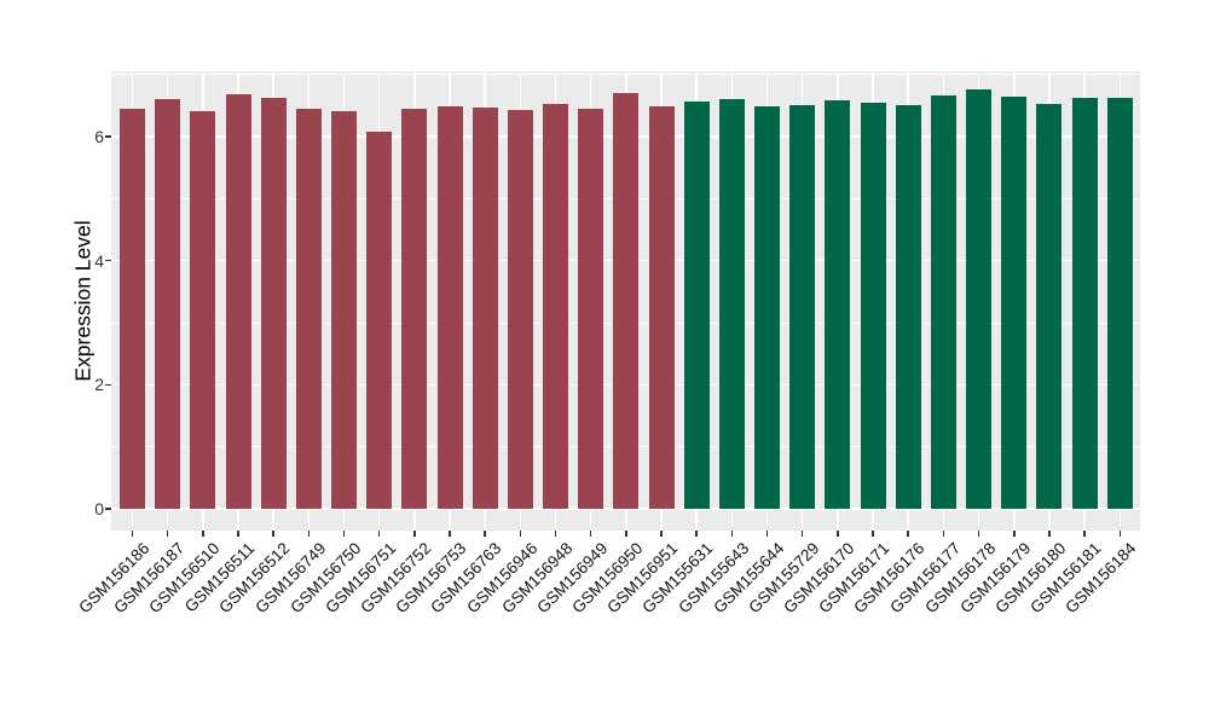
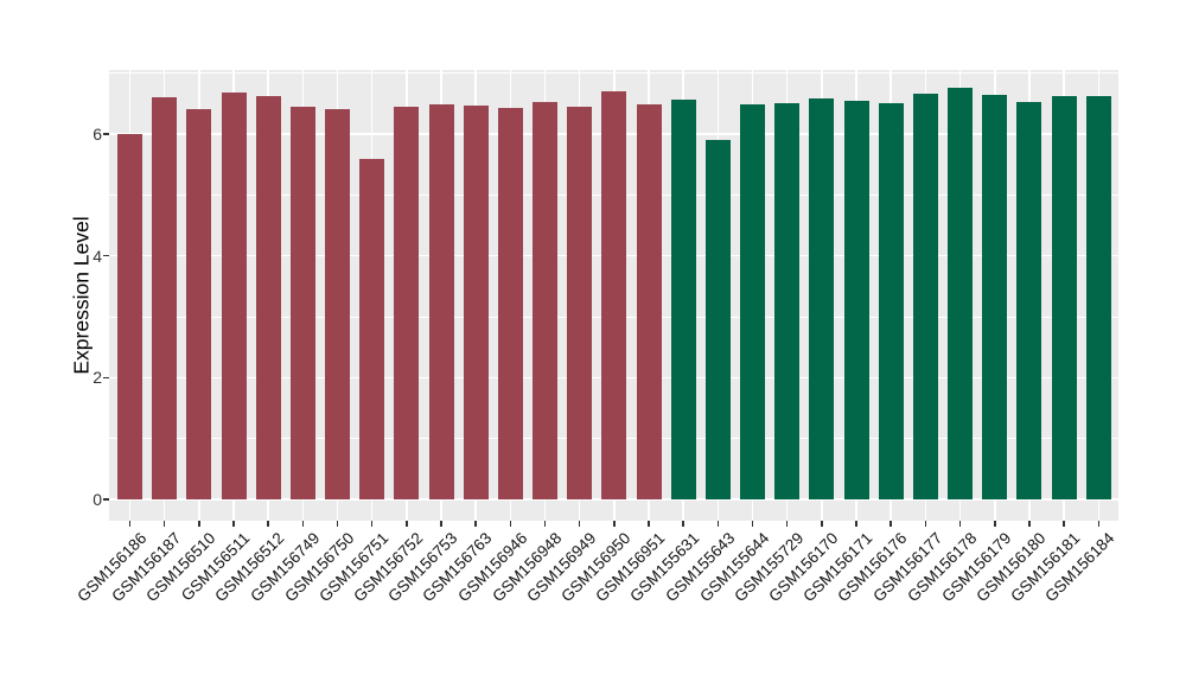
GSM156186: 6.5 -> 6.0
GSM156751: 6.1 -> 5.6
GSM155643: 6.6 -> 5.9
